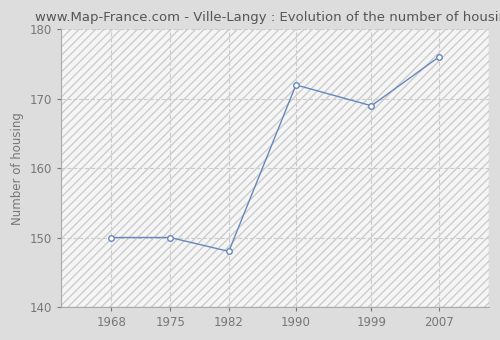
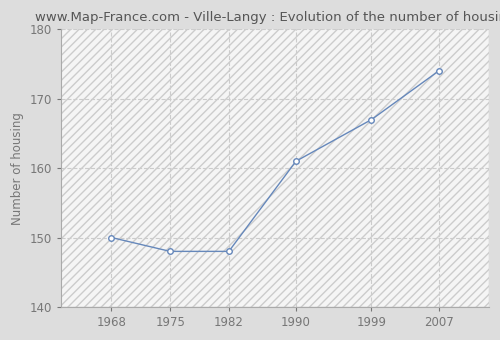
1975: 150 -> 148
1990: 172 -> 161
1999: 169 -> 167
2007: 176 -> 174
